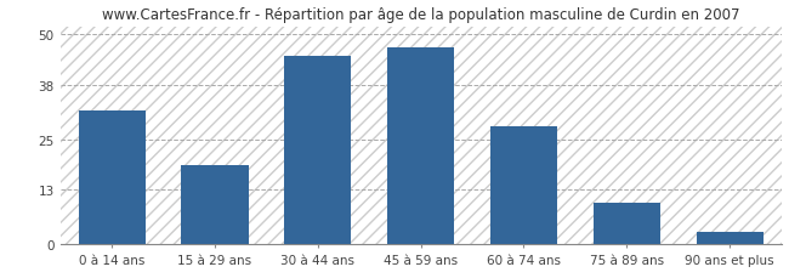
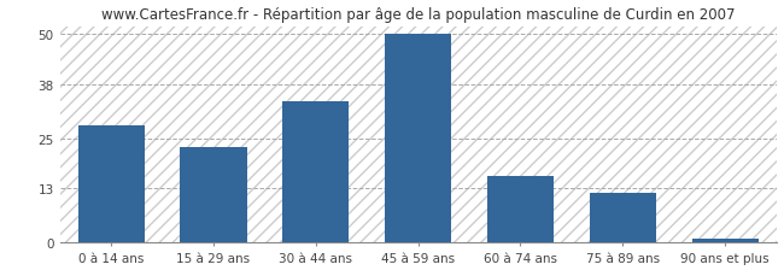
0 à 14 ans: 32 -> 28
15 à 29 ans: 19 -> 23
30 à 44 ans: 45 -> 34
45 à 59 ans: 47 -> 50
60 à 74 ans: 28 -> 16
75 à 89 ans: 10 -> 12
90 ans et plus: 3 -> 1
